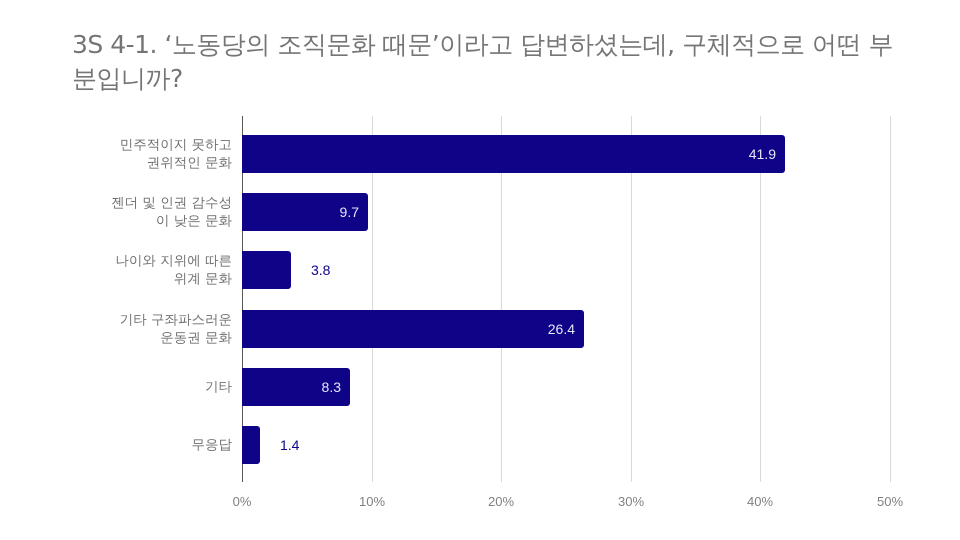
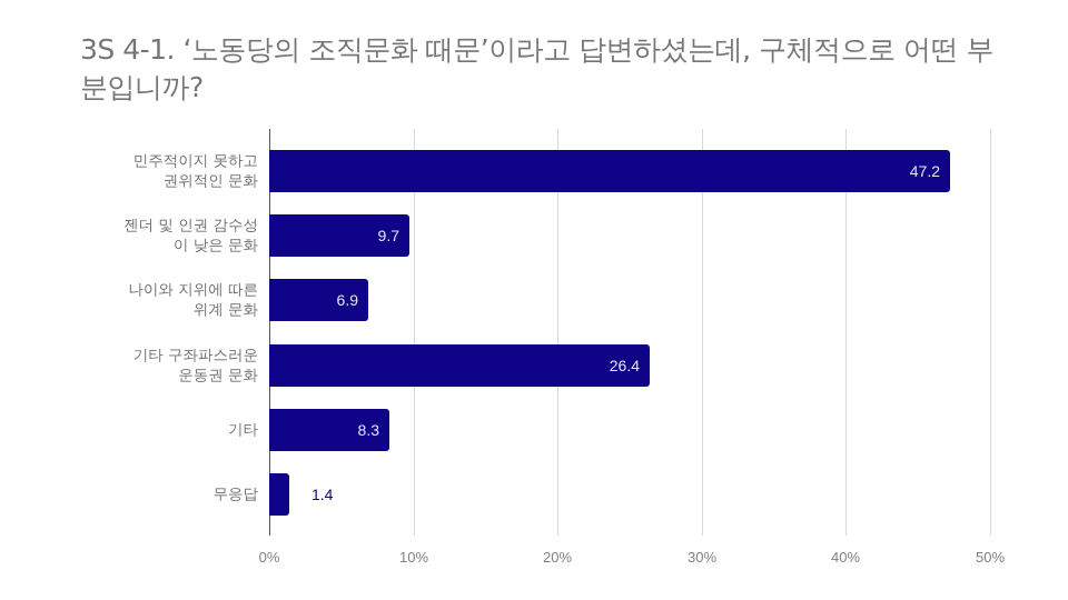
민주적이지 못하고 권위적인 문화: 41.9 -> 47.2
나이와 지위에 따른 위계 문화: 3.8 -> 6.9
